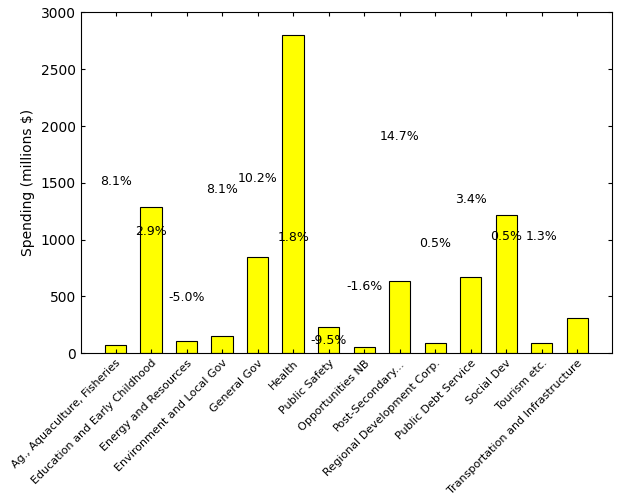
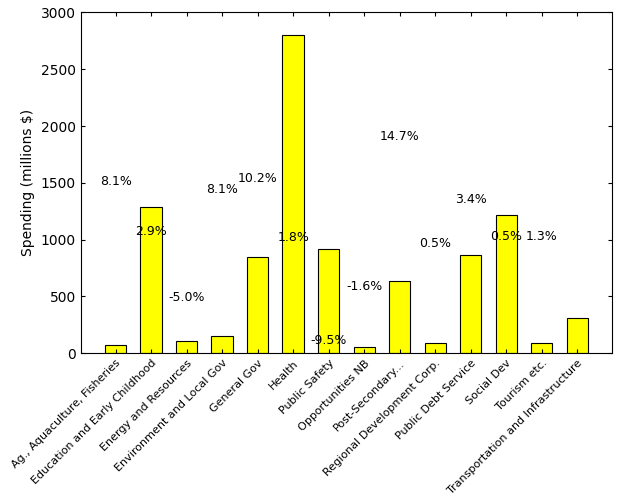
Public Safety: 230 -> 920
Public Debt Service: 670 -> 860
